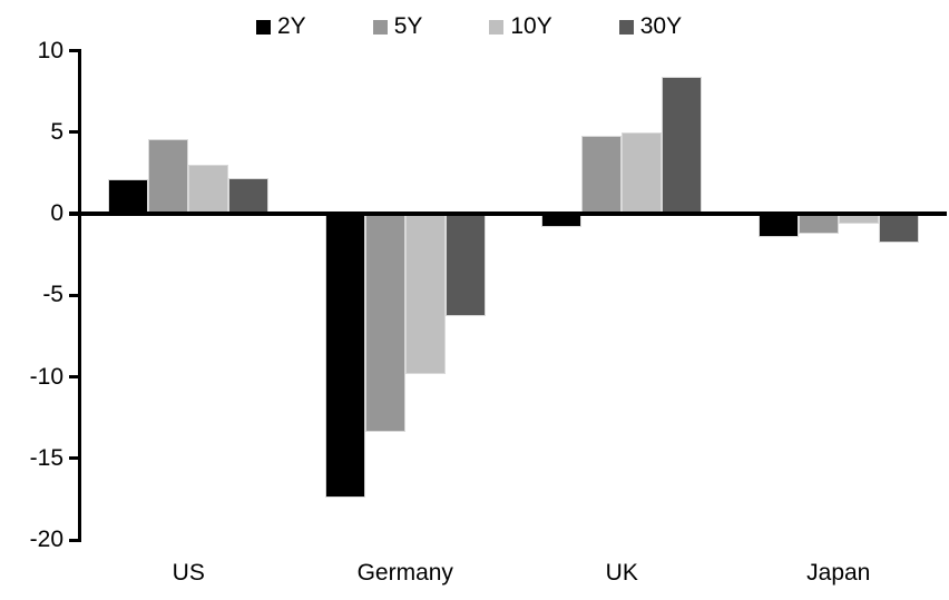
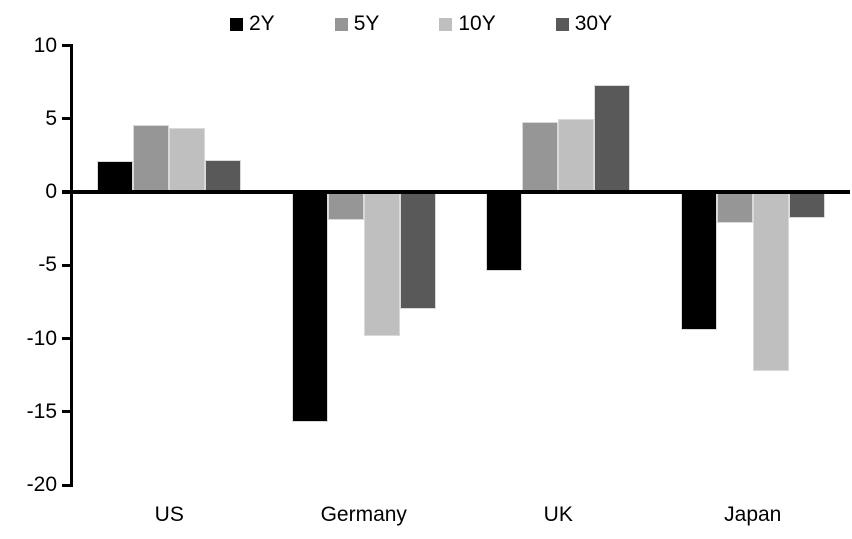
10Y/US: 3.0 -> 4.4
2Y/Germany: -17.4 -> -15.7
5Y/Germany: -13.4 -> -1.9
30Y/Germany: -6.3 -> -8.0
2Y/UK: -0.8 -> -5.4
30Y/UK: 8.4 -> 7.3
2Y/Japan: -1.4 -> -9.4
5Y/Japan: -1.2 -> -2.1
10Y/Japan: -0.6 -> -12.2
